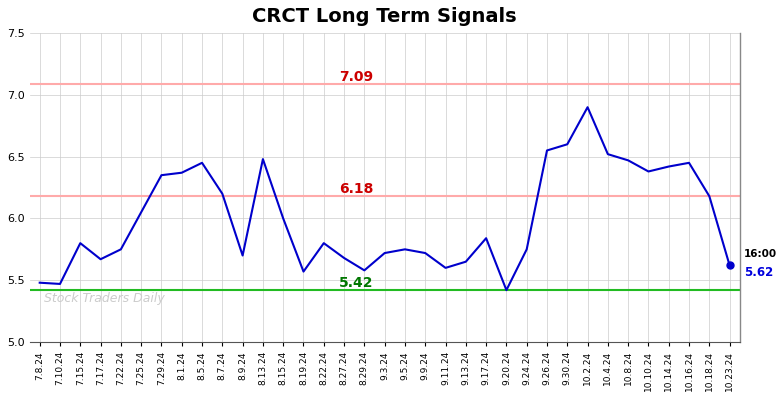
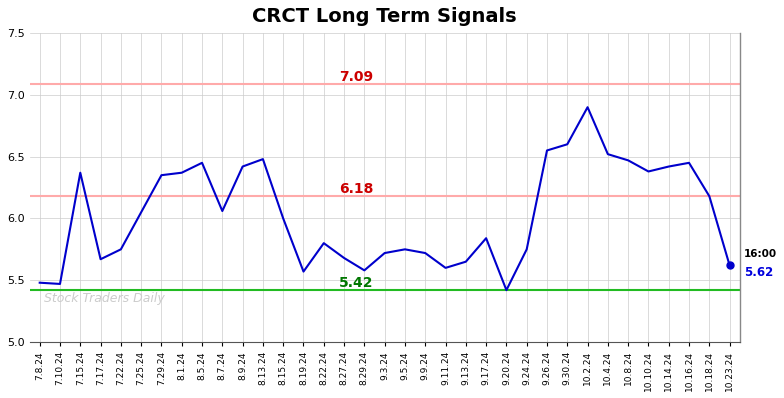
7.15.24: 5.80 -> 6.37
8.7.24: 6.20 -> 6.06
8.9.24: 5.70 -> 6.42
